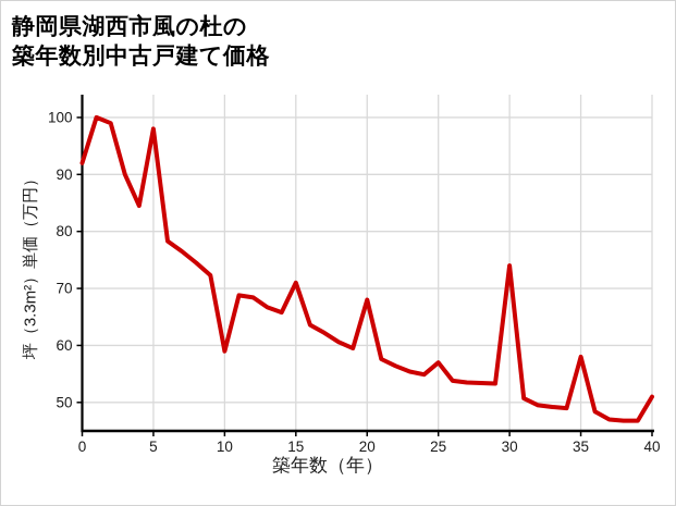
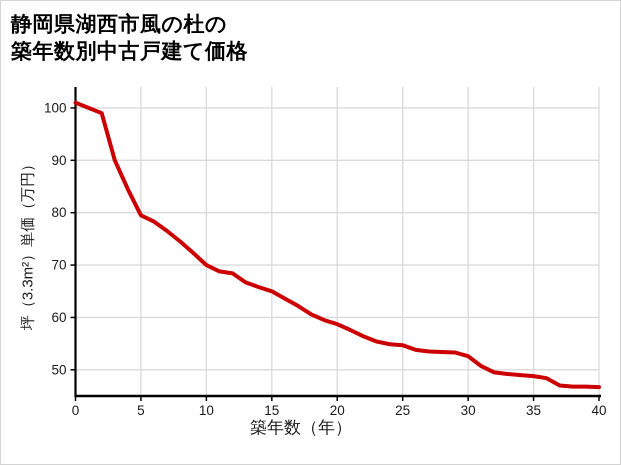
0: 92 -> 101
5: 98 -> 80
10: 59 -> 70
15: 71 -> 65
20: 68 -> 59
25: 57 -> 55
30: 74 -> 53
35: 58 -> 49
40: 51 -> 47
